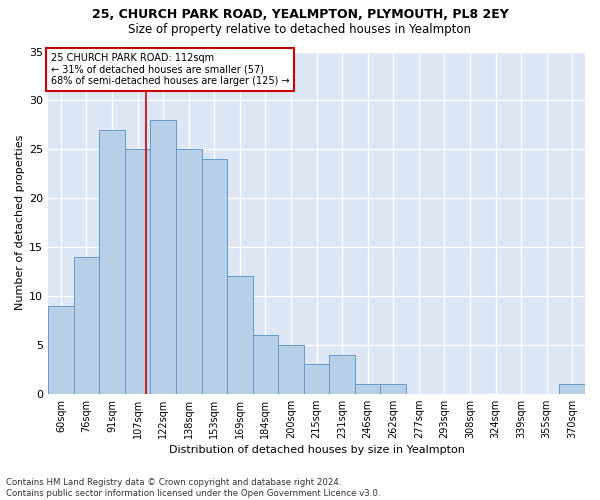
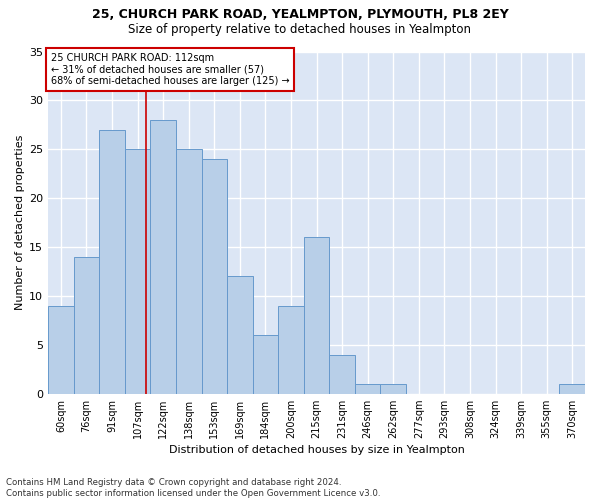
200sqm: 5 -> 9
215sqm: 3 -> 16
